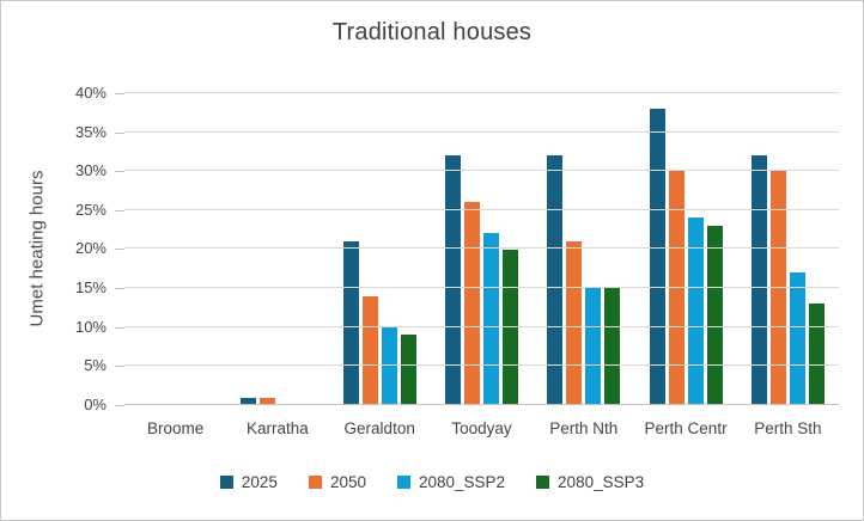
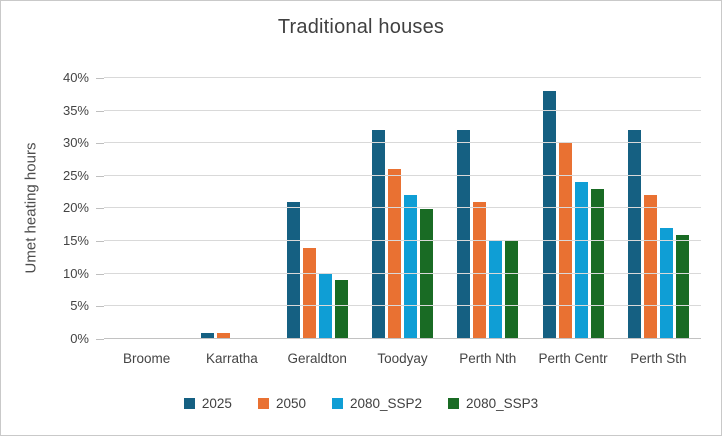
2050/Perth Sth: 30% -> 22%
2080_SSP3/Perth Sth: 13% -> 16%
